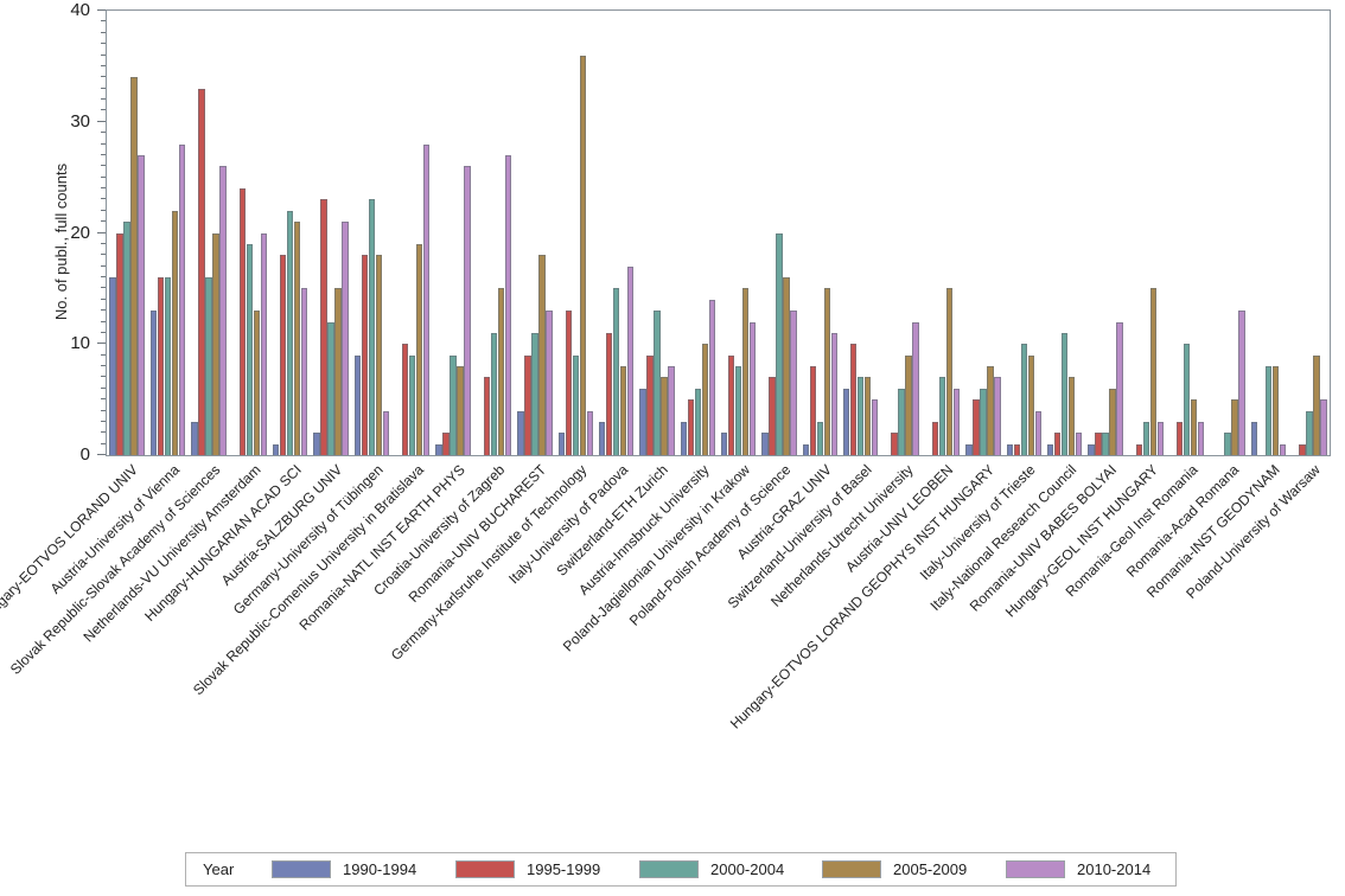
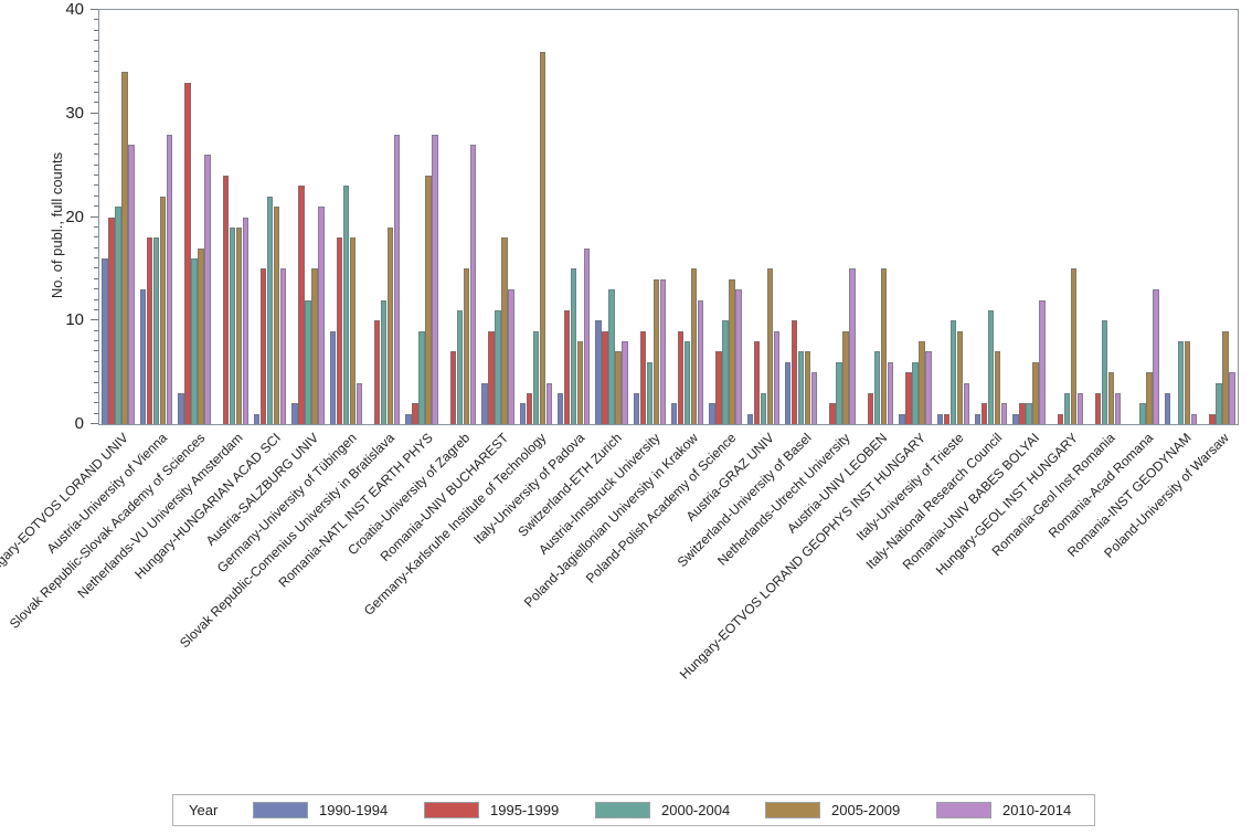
1995-1999/Austria-University of Vienna: 16 -> 18
2000-2004/Austria-University of Vienna: 16 -> 18
2005-2009/Slovak Republic-Slovak Academy of Sciences: 20 -> 17
2005-2009/Netherlands-VU University Amsterdam: 13 -> 19
1995-1999/Hungary-HUNGARIAN ACAD SCI: 18 -> 15
2000-2004/Slovak Republic-Comenius University in Bratislava: 9 -> 12
2005-2009/Romania-NATL INST EARTH PHYS: 8 -> 24
2010-2014/Romania-NATL INST EARTH PHYS: 26 -> 28
1995-1999/Germany-Karlsruhe Institute of Technology: 13 -> 3
1990-1994/Switzerland-ETH Zurich: 6 -> 10
1995-1999/Austria-Innsbruck University: 5 -> 9
2005-2009/Austria-Innsbruck University: 10 -> 14
2000-2004/Poland-Polish Academy of Science: 20 -> 10
2005-2009/Poland-Polish Academy of Science: 16 -> 14
2010-2014/Austria-GRAZ UNIV: 11 -> 9
2010-2014/Netherlands-Utrecht University: 12 -> 15
